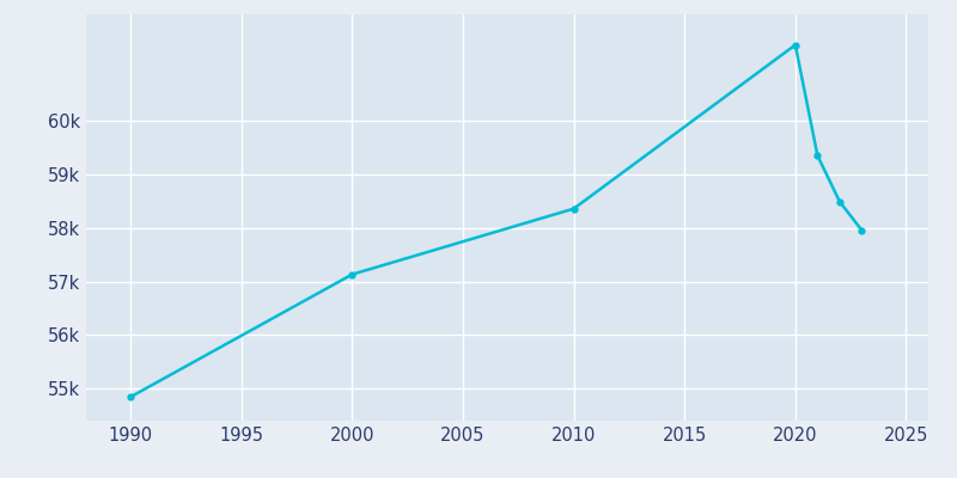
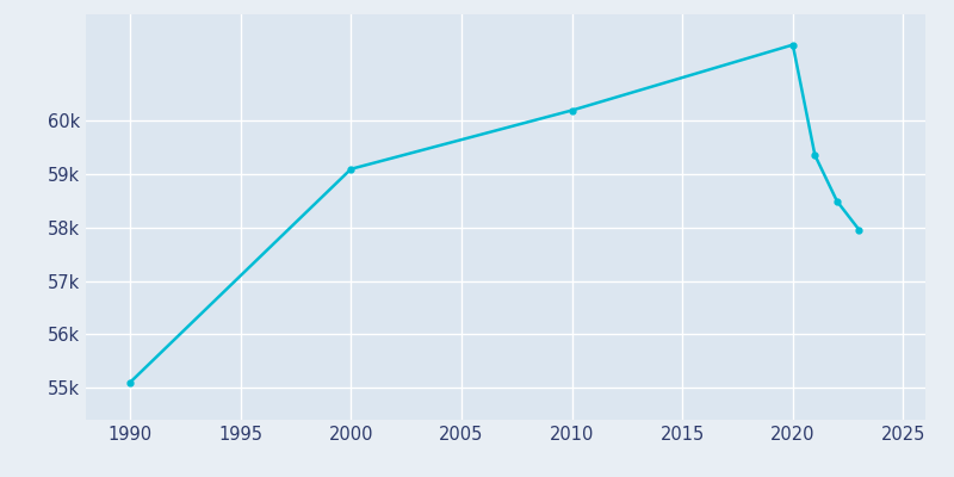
1990: 54.84k -> 55.10k
2000: 57.14k -> 59.10k
2010: 58.36k -> 60.20k
